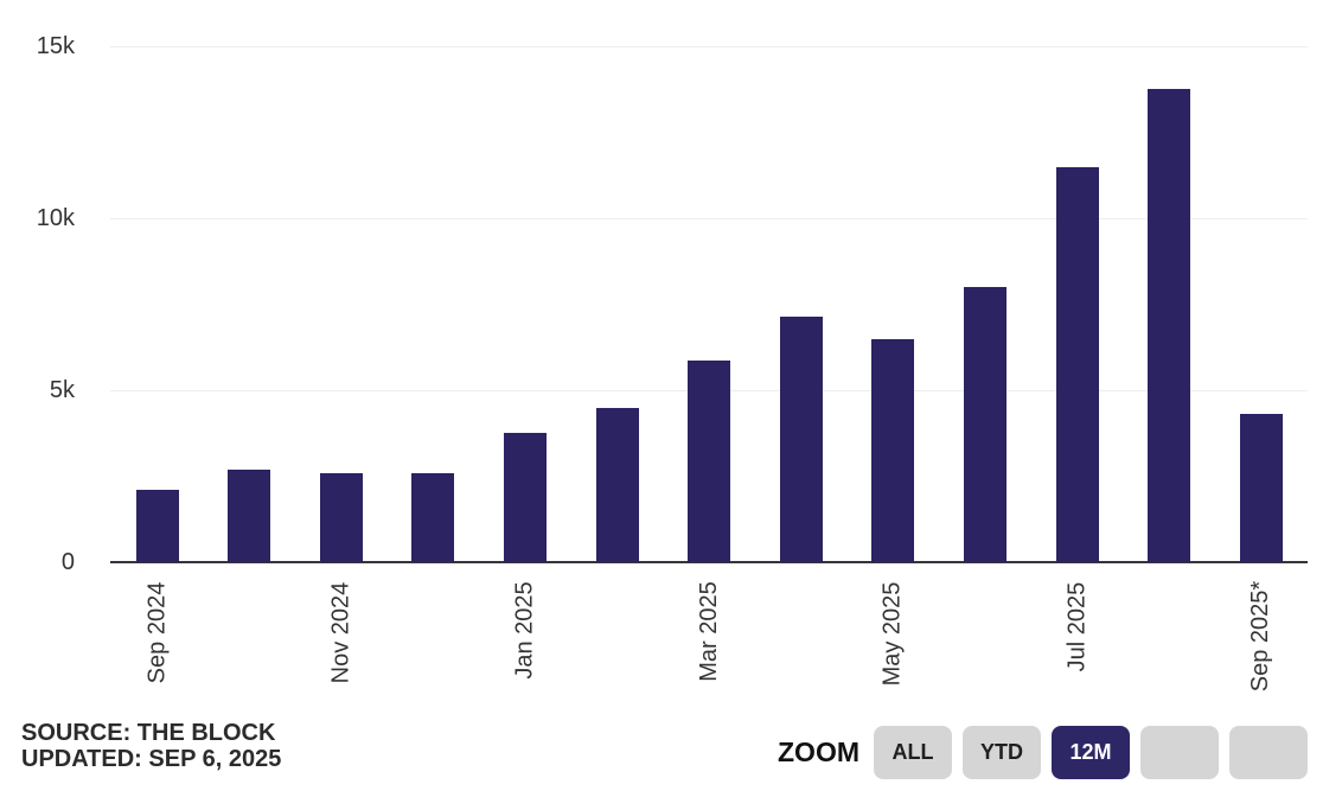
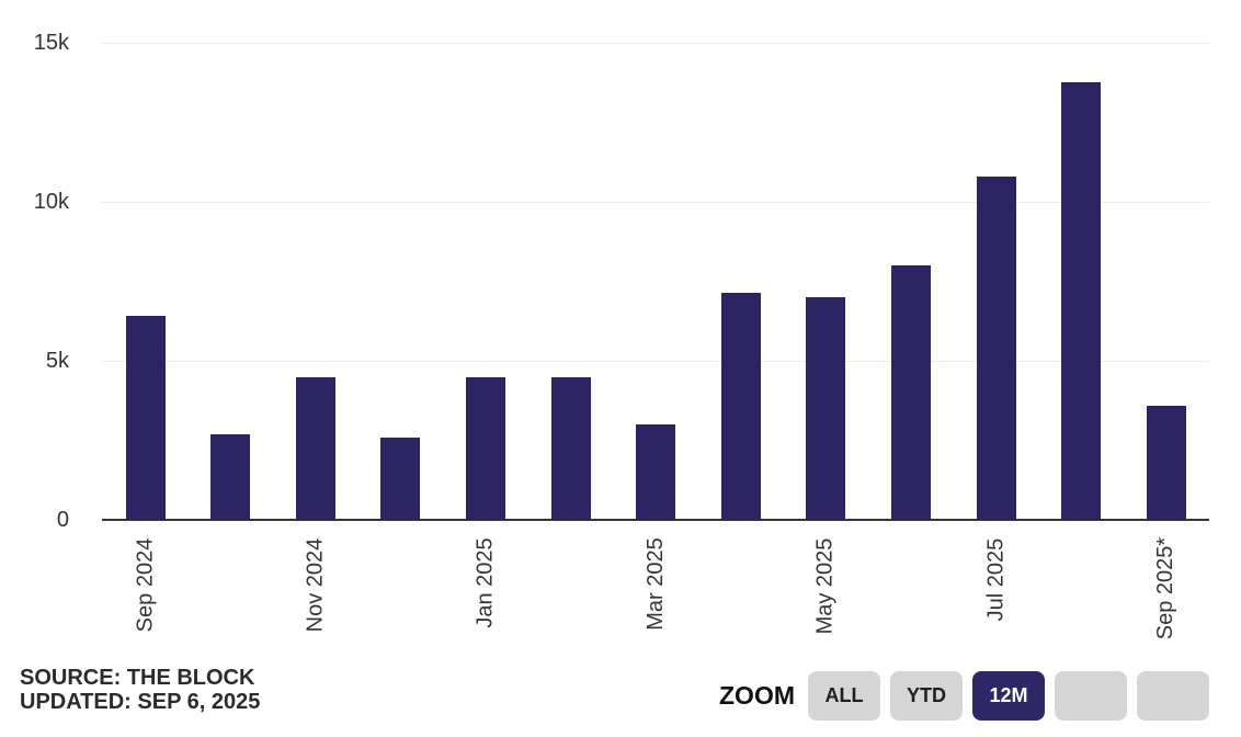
Sep 2024: 2.1k -> 6.4k
Nov 2024: 2.6k -> 4.5k
Jan 2025: 3.8k -> 4.5k
Mar 2025: 5.8k -> 3.0k
May 2025: 6.5k -> 7.0k
Jul 2025: 11.5k -> 10.8k
Sep 2025*: 4.3k -> 3.6k
